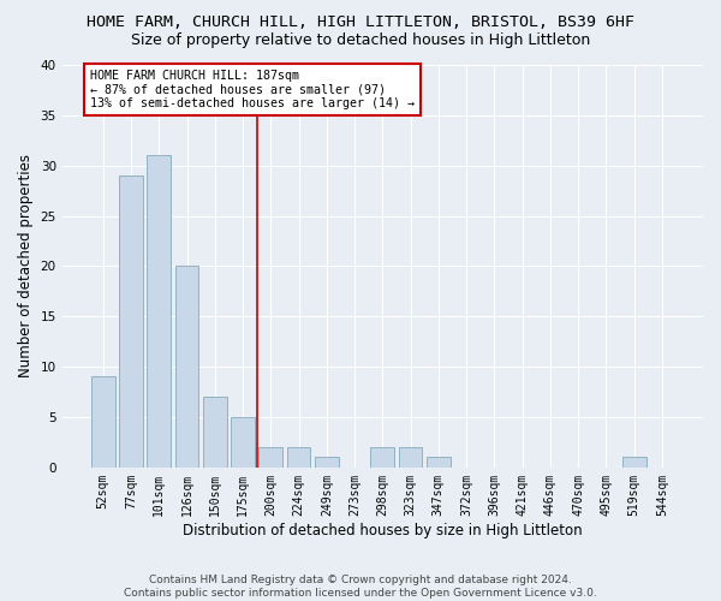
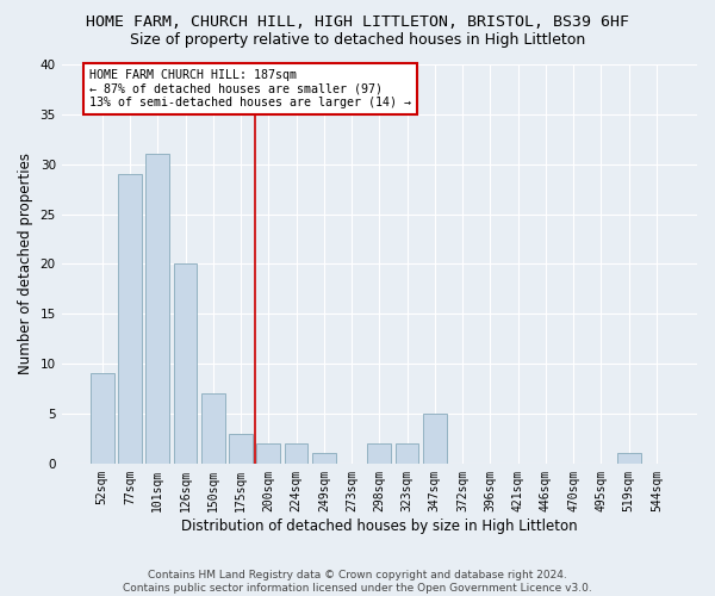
175sqm: 5 -> 3
347sqm: 1 -> 5
